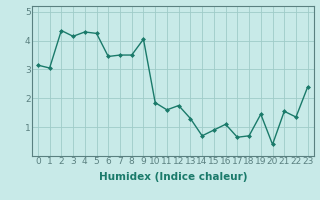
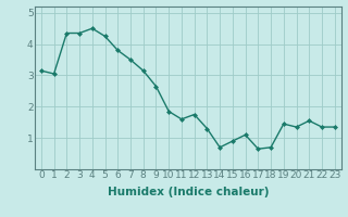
3: 4.15 -> 4.35
4: 4.30 -> 4.50
6: 3.45 -> 3.80
8: 3.50 -> 3.15
9: 4.05 -> 2.65
20: 0.40 -> 1.35
23: 2.40 -> 1.35
